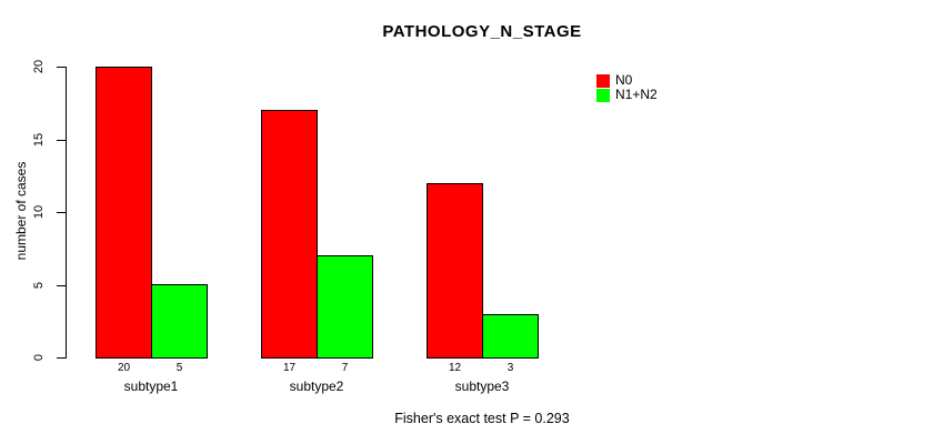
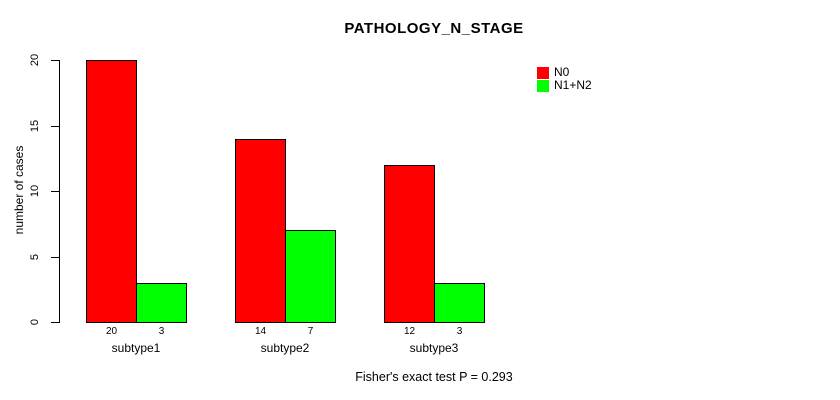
N1+N2/subtype1: 5 -> 3
N0/subtype2: 17 -> 14
